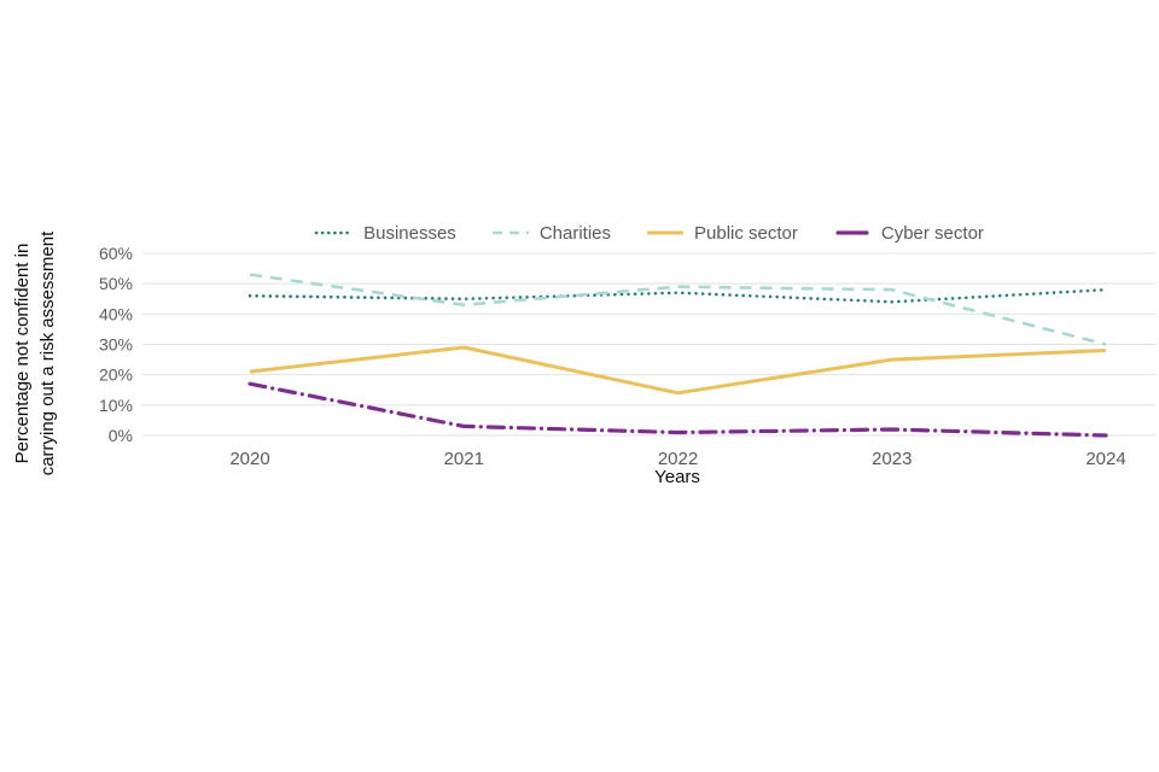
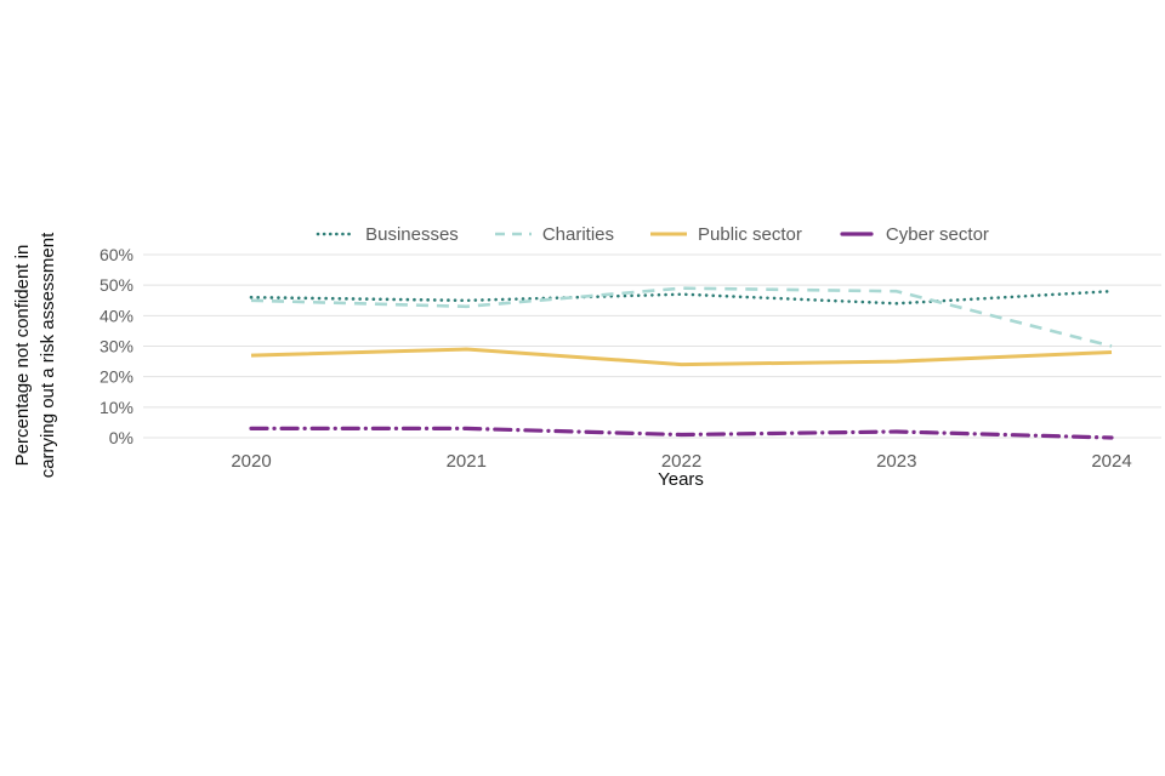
Charities/2020: 53% -> 45%
Public sector/2020: 21% -> 27%
Cyber sector/2020: 17% -> 3%
Public sector/2022: 14% -> 24%
